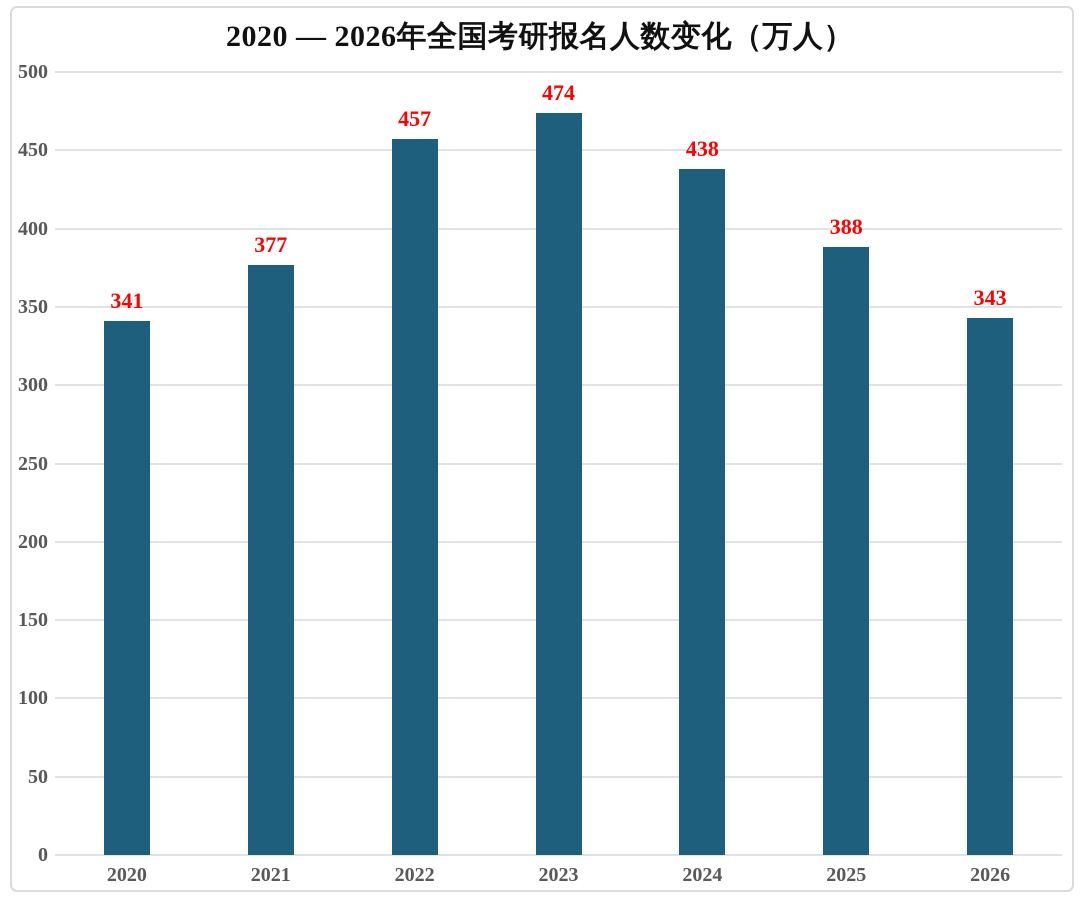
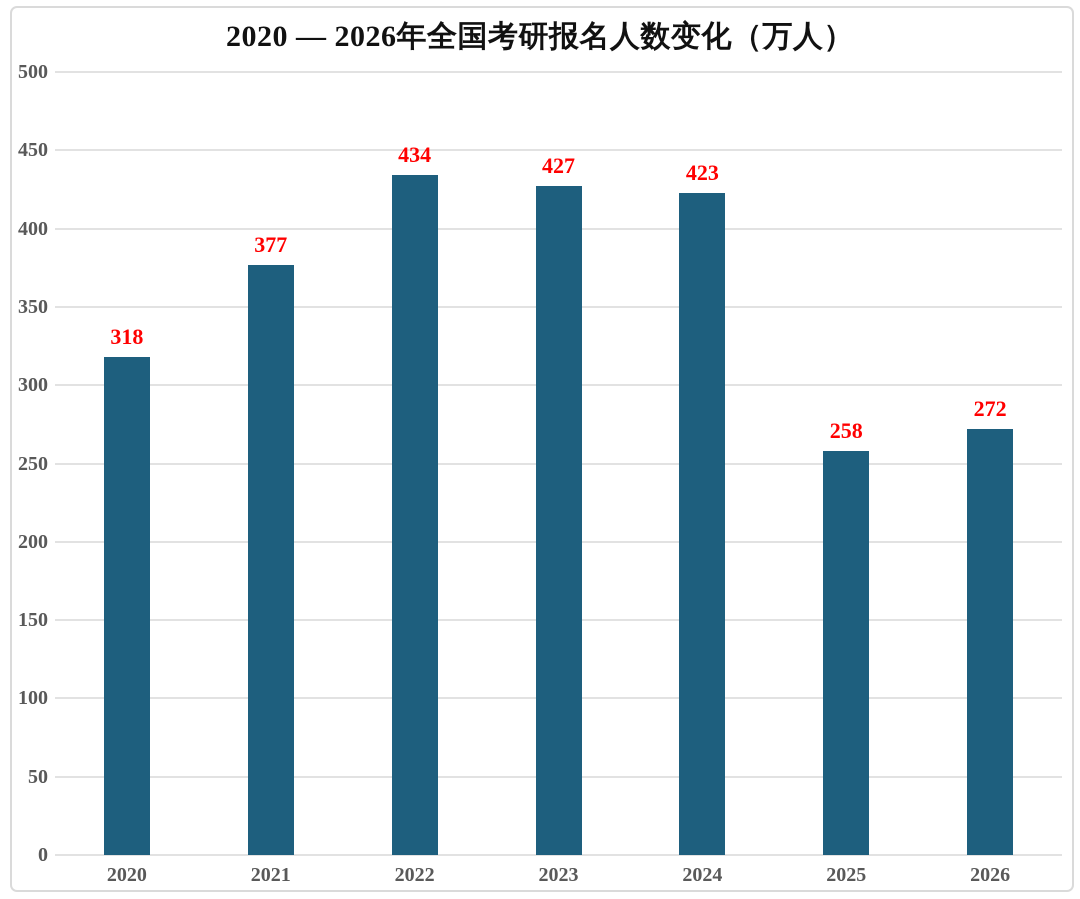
2020: 341 -> 318
2022: 457 -> 434
2023: 474 -> 427
2024: 438 -> 423
2025: 388 -> 258
2026: 343 -> 272
